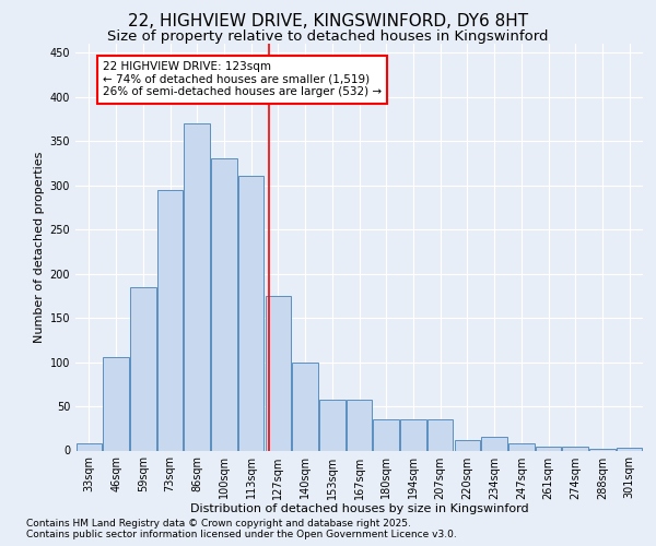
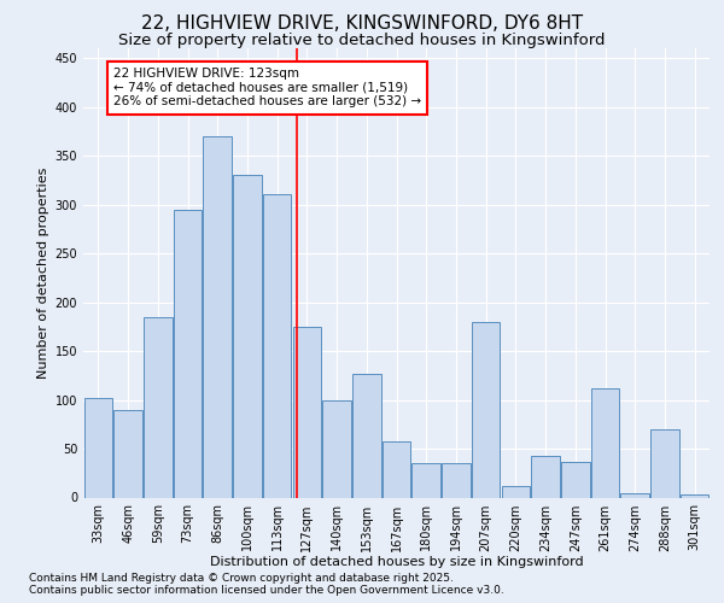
33sqm: 8 -> 102
46sqm: 105 -> 90
153sqm: 58 -> 126
207sqm: 35 -> 180
234sqm: 15 -> 42
247sqm: 8 -> 36
261sqm: 4 -> 112
288sqm: 2 -> 70
